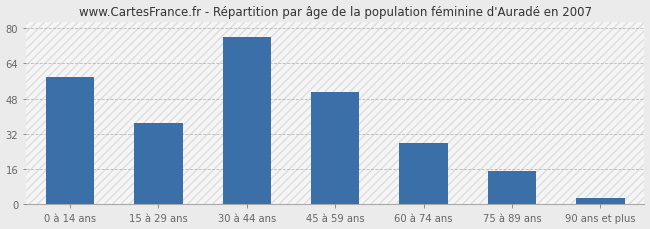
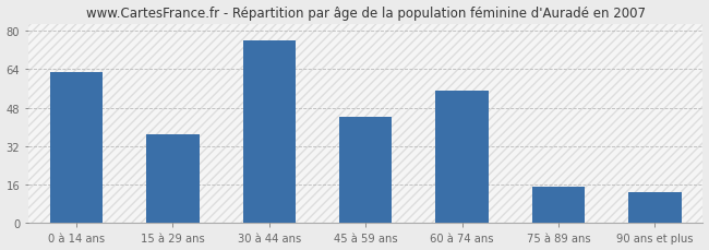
0 à 14 ans: 58 -> 63
45 à 59 ans: 51 -> 44
60 à 74 ans: 28 -> 55
90 ans et plus: 3 -> 13
